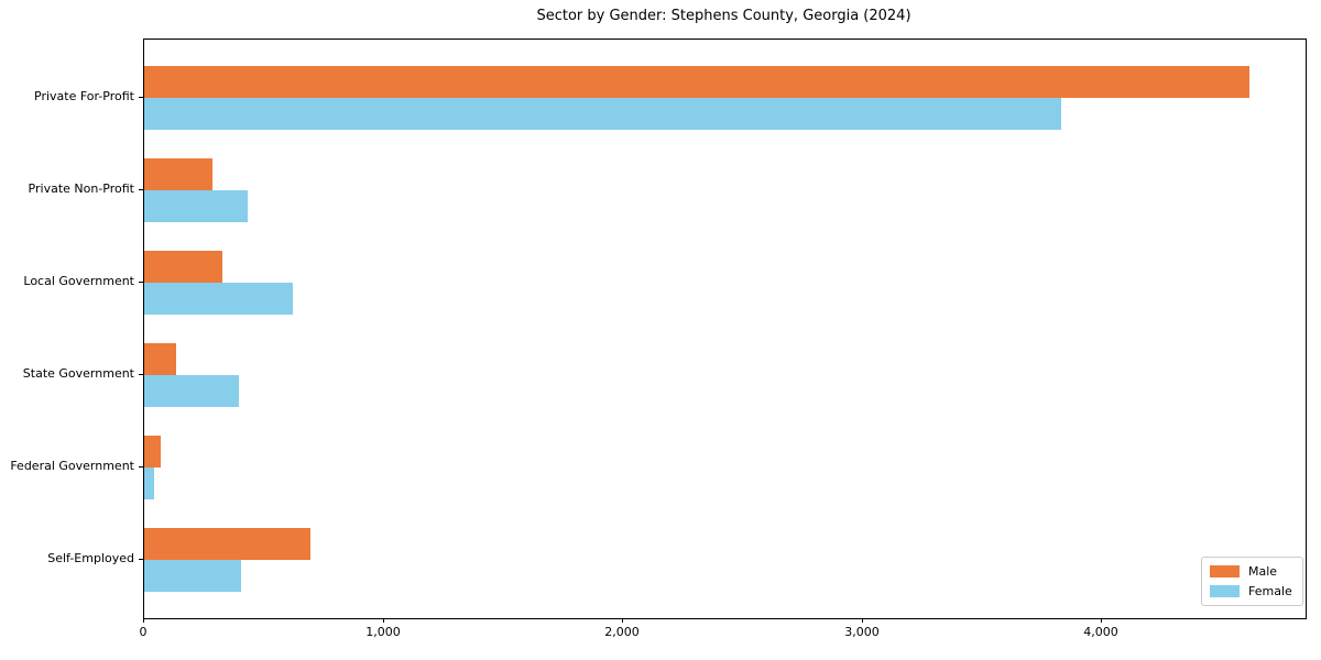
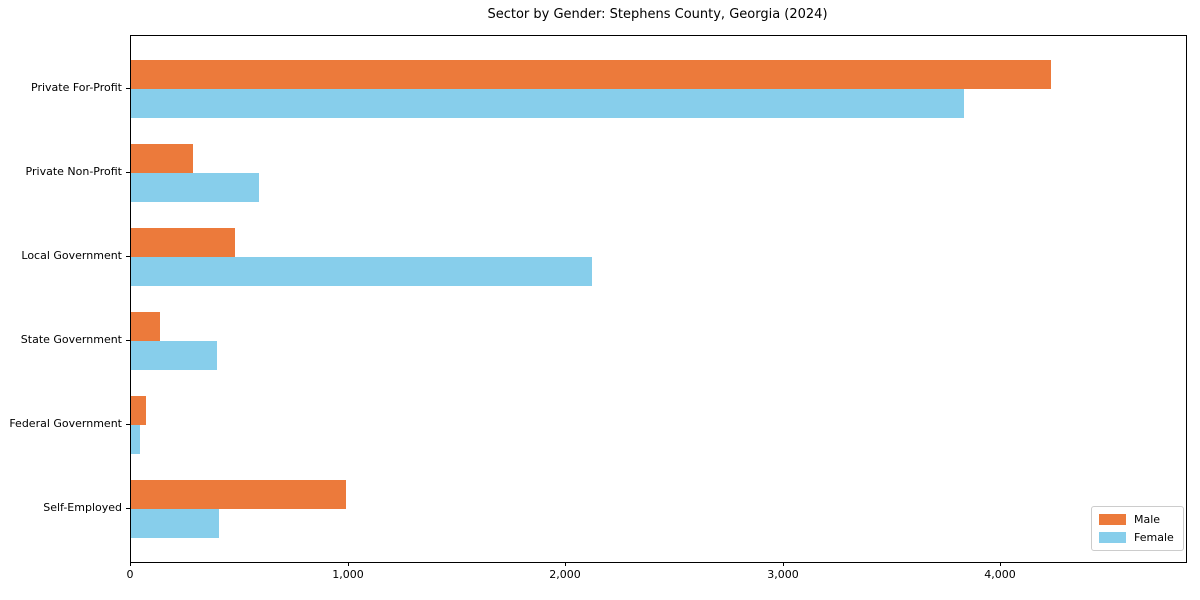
Male/Private For-Profit: 4620 -> 4230
Female/Private Non-Profit: 430 -> 590
Male/Local Government: 320 -> 480
Female/Local Government: 620 -> 2120
Male/Self-Employed: 700 -> 990
